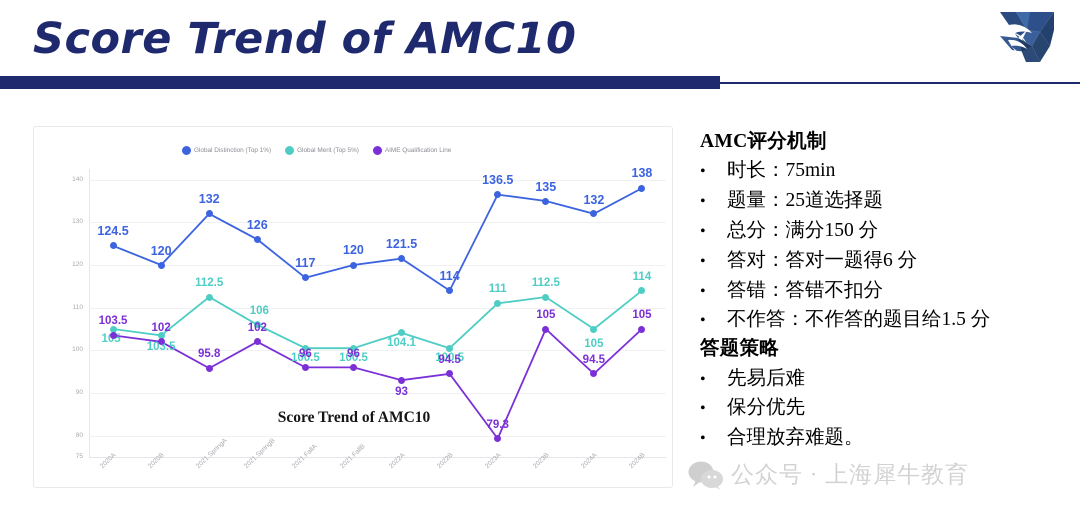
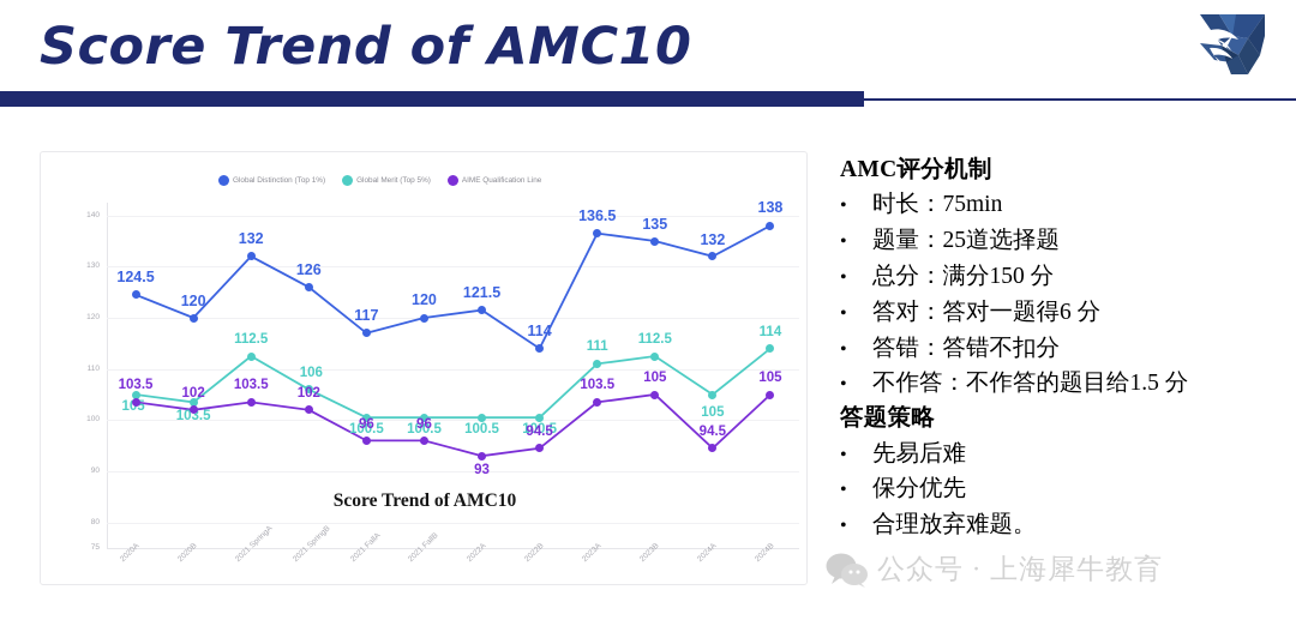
AIME Qualification Line/2021 SpringA: 95.8 -> 103.5
Global Merit (Top 5%)/2022A: 104.1 -> 100.5
AIME Qualification Line/2023A: 79.3 -> 103.5
